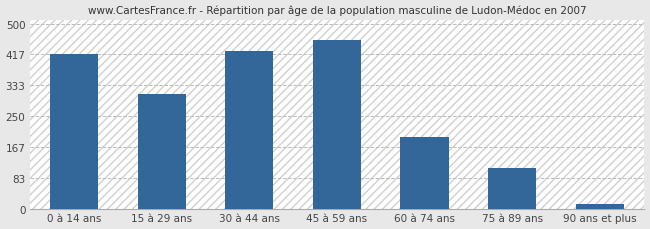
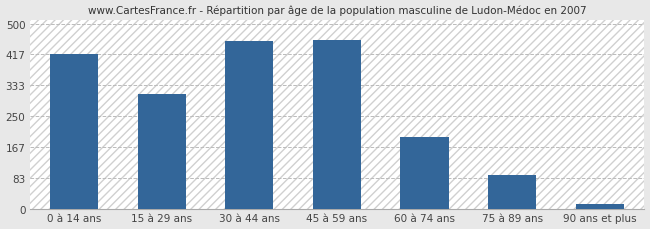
30 à 44 ans: 425 -> 453
75 à 89 ans: 110 -> 90
